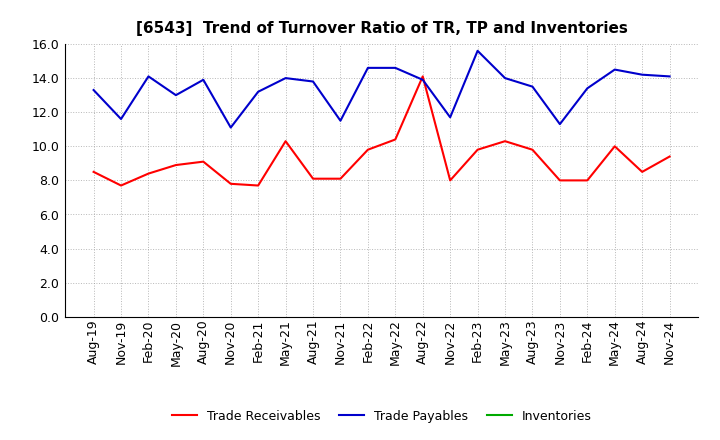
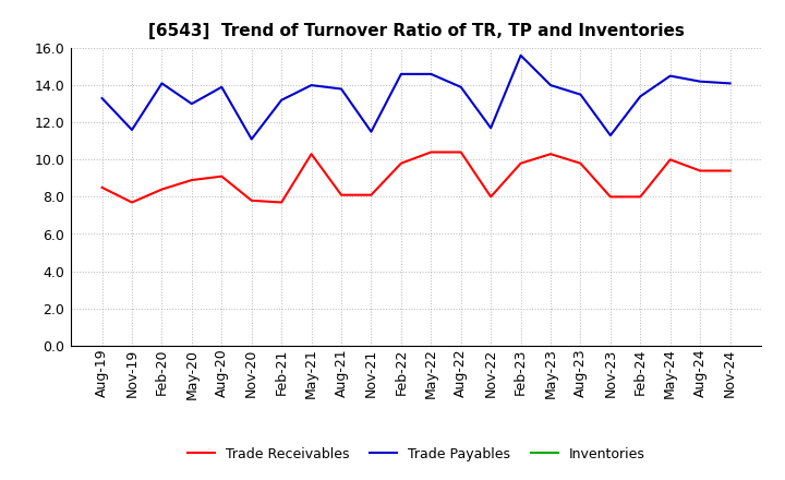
Trade Receivables/Aug-22: 14.1 -> 10.4
Trade Receivables/Aug-24: 8.5 -> 9.4
